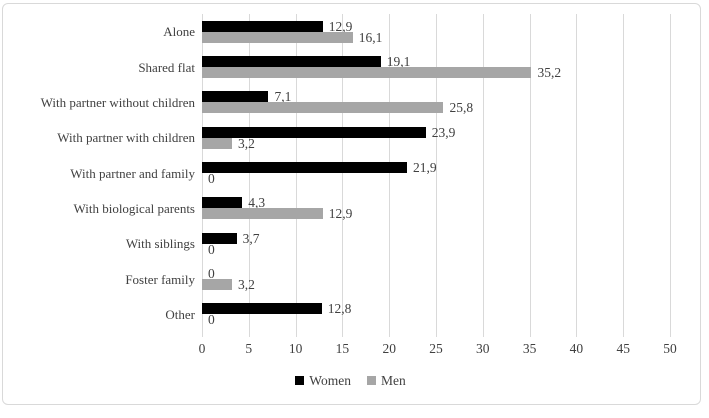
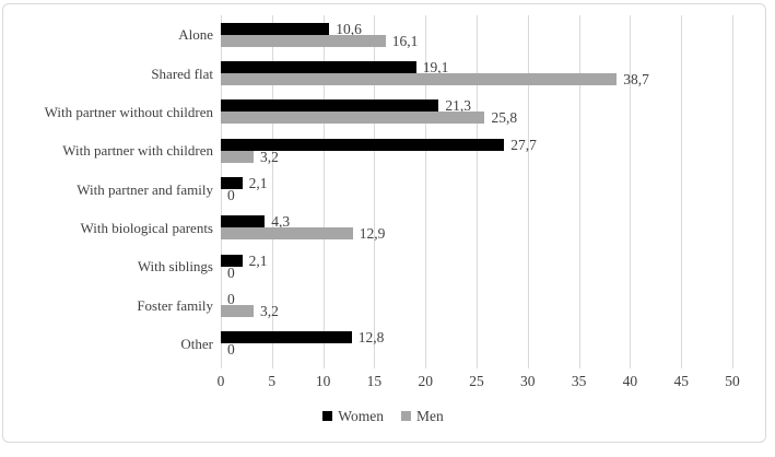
Women/Alone: 12,9 -> 10,6
Men/Shared flat: 35,2 -> 38,7
Women/With partner without children: 7,1 -> 21,3
Women/With partner with children: 23,9 -> 27,7
Women/With partner and family: 21,9 -> 2,1
Women/With siblings: 3,7 -> 2,1
